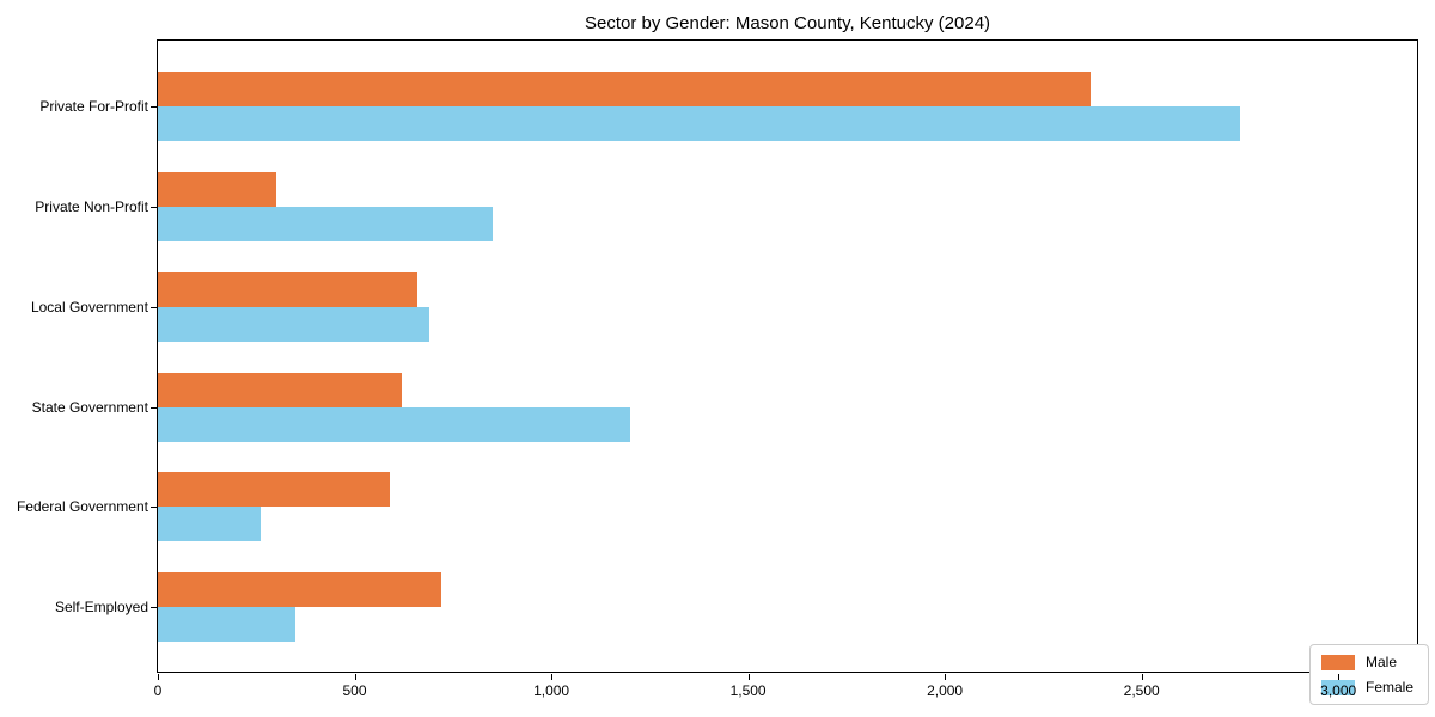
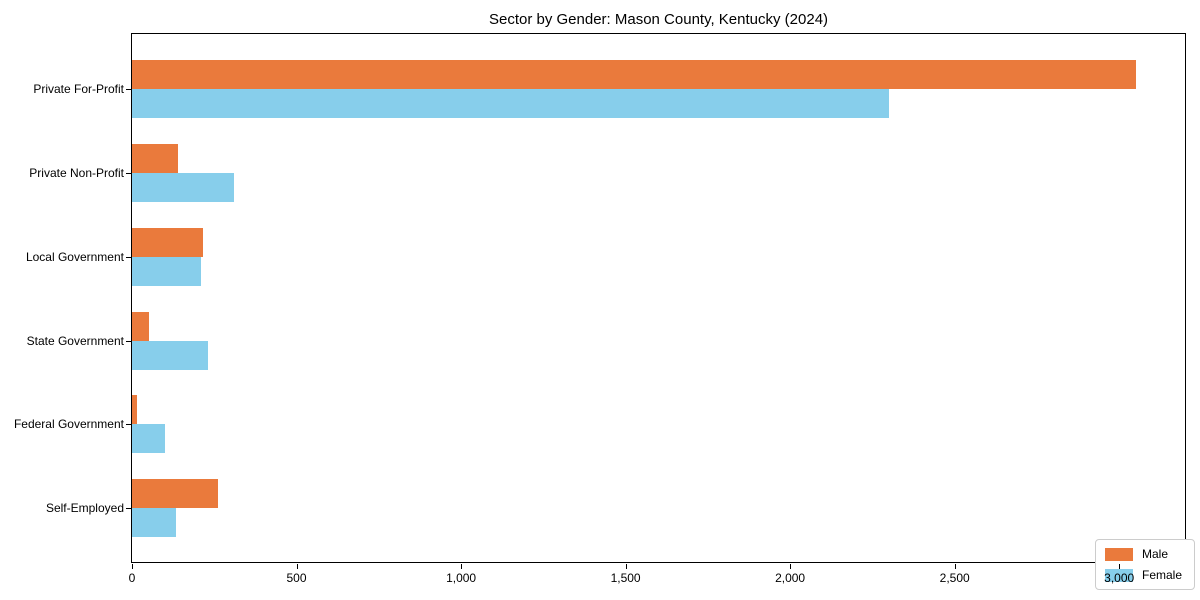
Male/Private For-Profit: 2370 -> 3050
Female/Private For-Profit: 2750 -> 2300
Male/Private Non-Profit: 300 -> 140
Female/Private Non-Profit: 850 -> 310
Male/Local Government: 660 -> 220
Female/Local Government: 690 -> 210
Male/State Government: 620 -> 50
Female/State Government: 1200 -> 230
Male/Federal Government: 590 -> 20
Female/Federal Government: 260 -> 100
Male/Self-Employed: 720 -> 260
Female/Self-Employed: 350 -> 140
